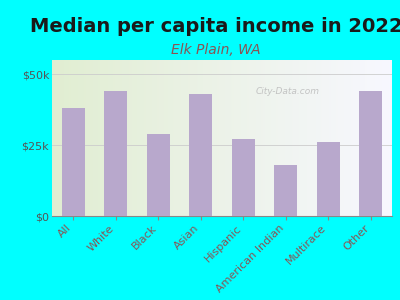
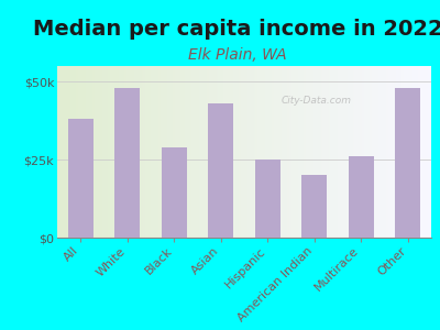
White: $44k -> $48k
Hispanic: $27k -> $25k
American Indian: $18k -> $20k
Other: $44k -> $48k
